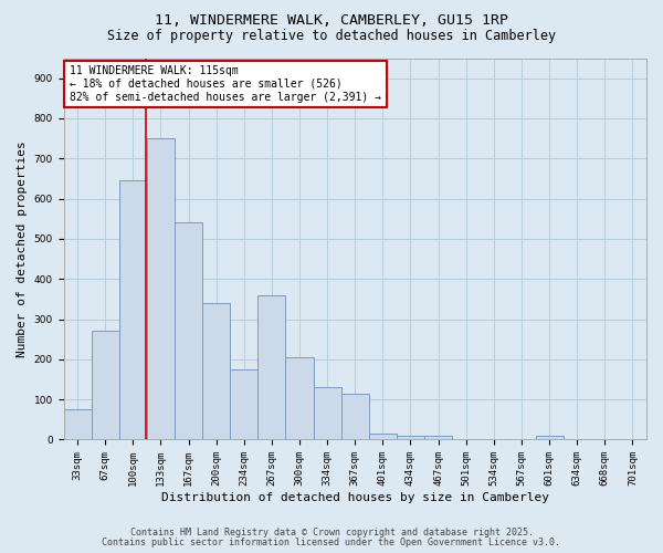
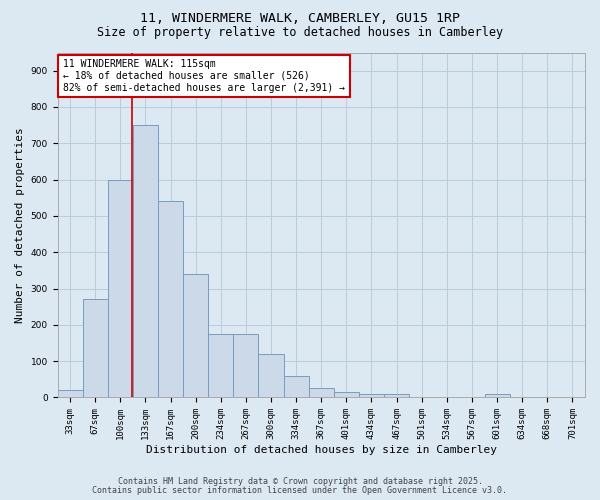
33sqm: 75 -> 20
100sqm: 645 -> 600
267sqm: 360 -> 175
300sqm: 205 -> 120
334sqm: 130 -> 60
367sqm: 115 -> 25
